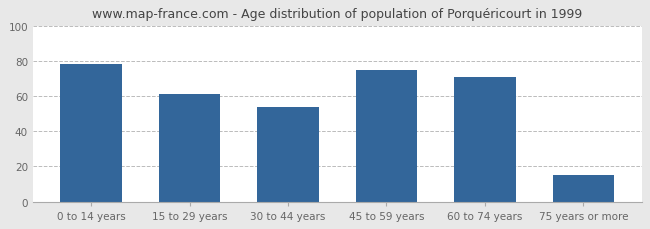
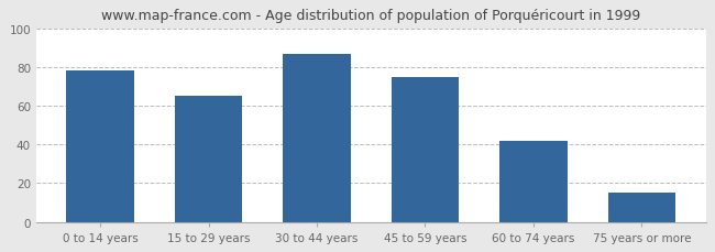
15 to 29 years: 61 -> 65
30 to 44 years: 54 -> 87
60 to 74 years: 71 -> 42
